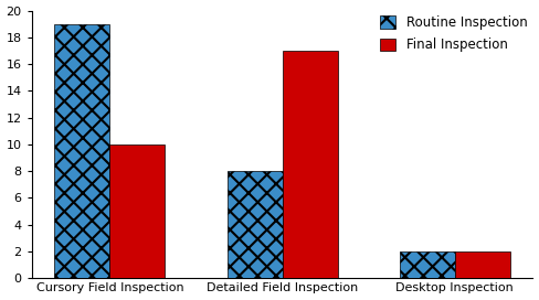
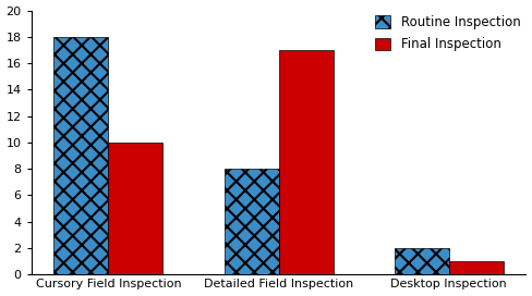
Routine Inspection/Cursory Field Inspection: 19 -> 18
Final Inspection/Desktop Inspection: 2 -> 1
